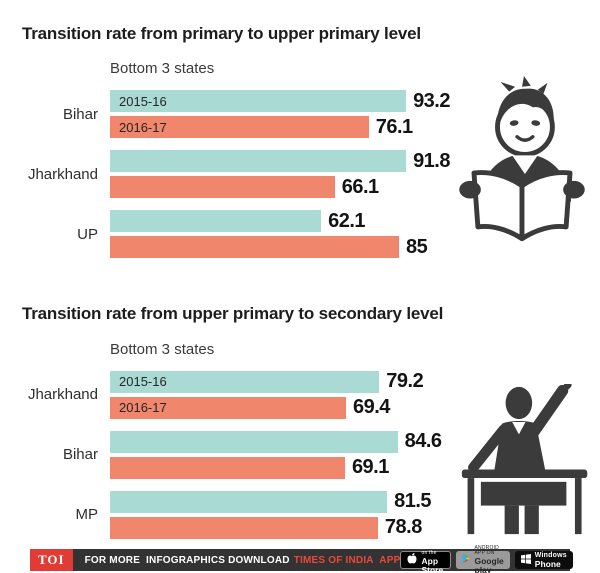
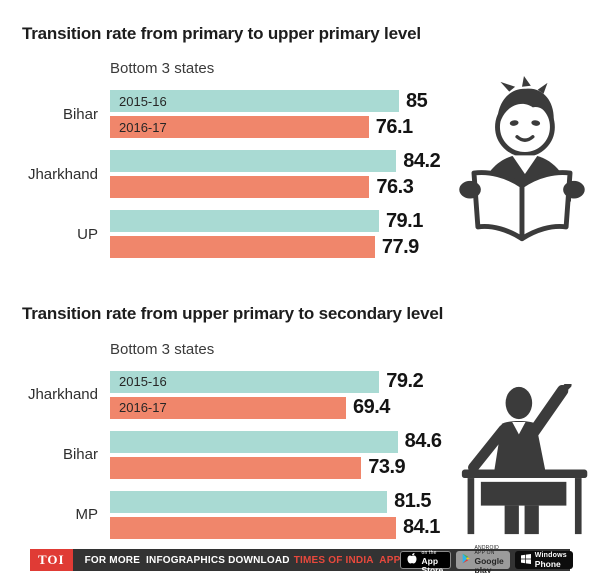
Transition rate from primary to upper primary level/2015-16/Bihar: 93.2 -> 85
Transition rate from primary to upper primary level/2015-16/Jharkhand: 91.8 -> 84.2
Transition rate from primary to upper primary level/2016-17/Jharkhand: 66.1 -> 76.3
Transition rate from primary to upper primary level/2015-16/UP: 62.1 -> 79.1
Transition rate from primary to upper primary level/2016-17/UP: 85 -> 77.9
Transition rate from upper primary to secondary level/2016-17/Bihar: 69.1 -> 73.9
Transition rate from upper primary to secondary level/2016-17/MP: 78.8 -> 84.1
